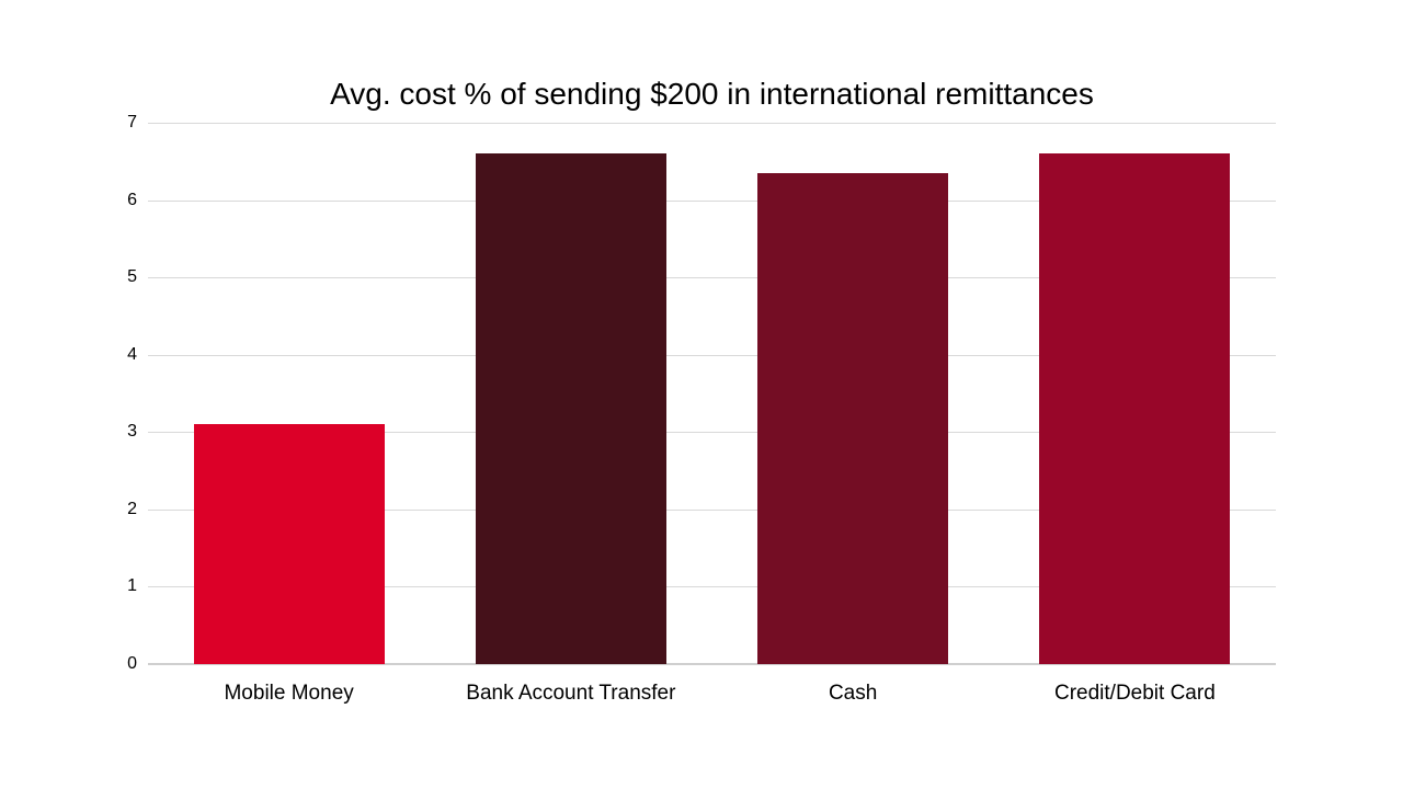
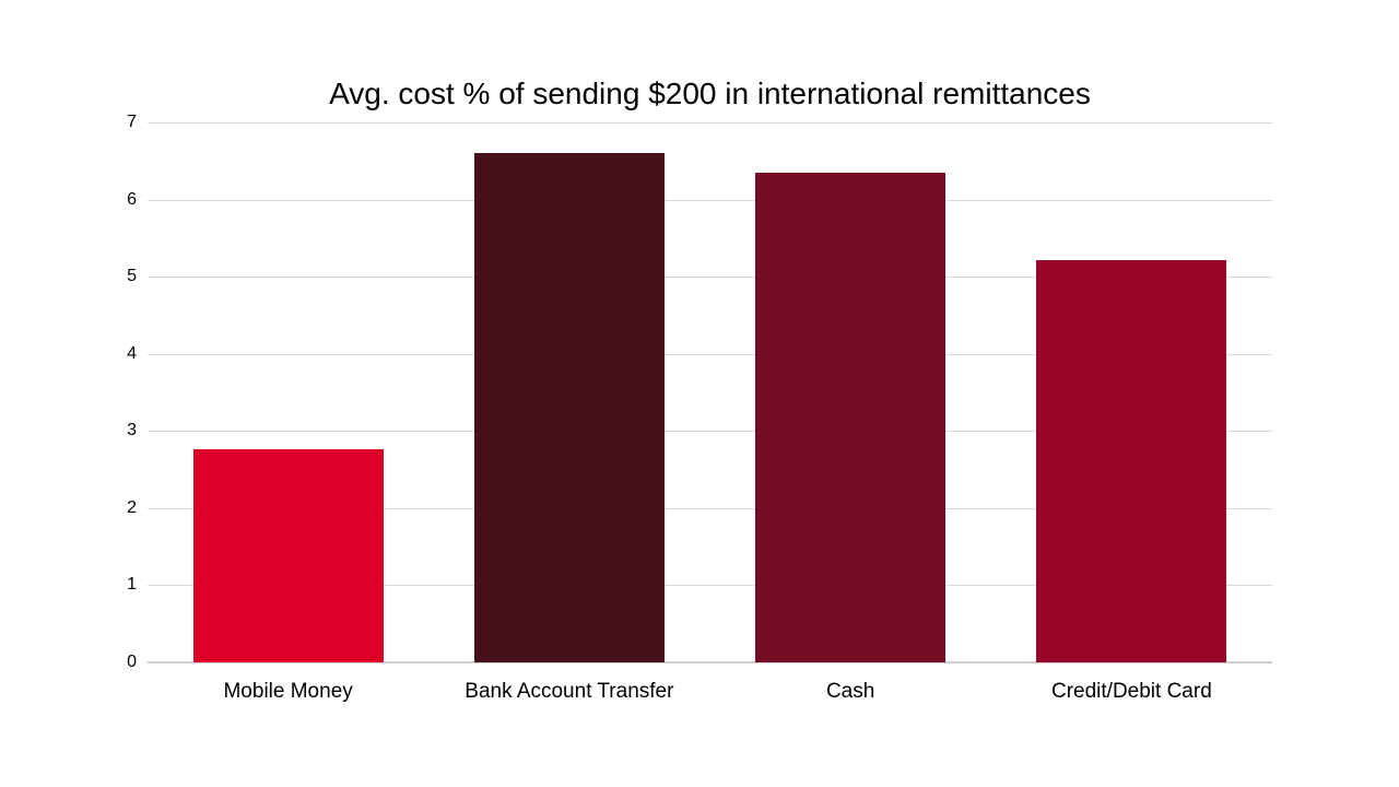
Mobile Money: 3.1 -> 2.8
Credit/Debit Card: 6.6 -> 5.2
